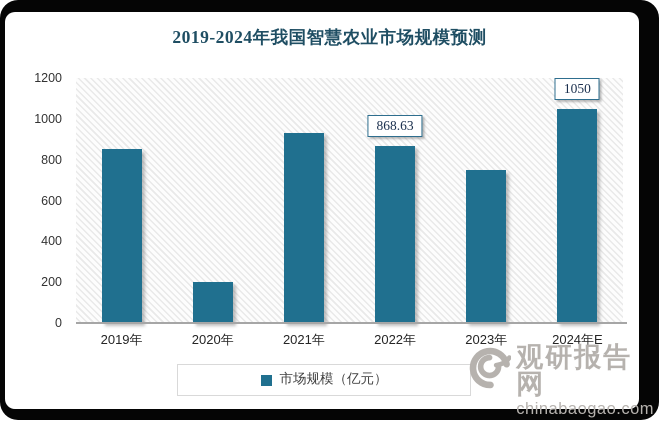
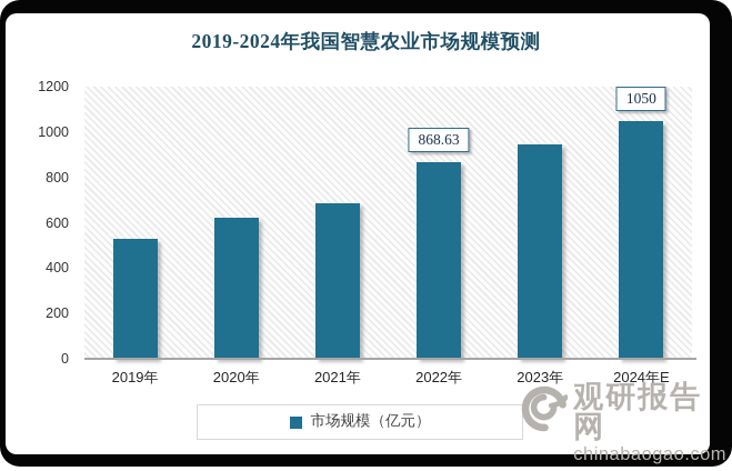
2019年: 850 -> 530
2020年: 200 -> 620
2021年: 930 -> 680
2023年: 750 -> 940
